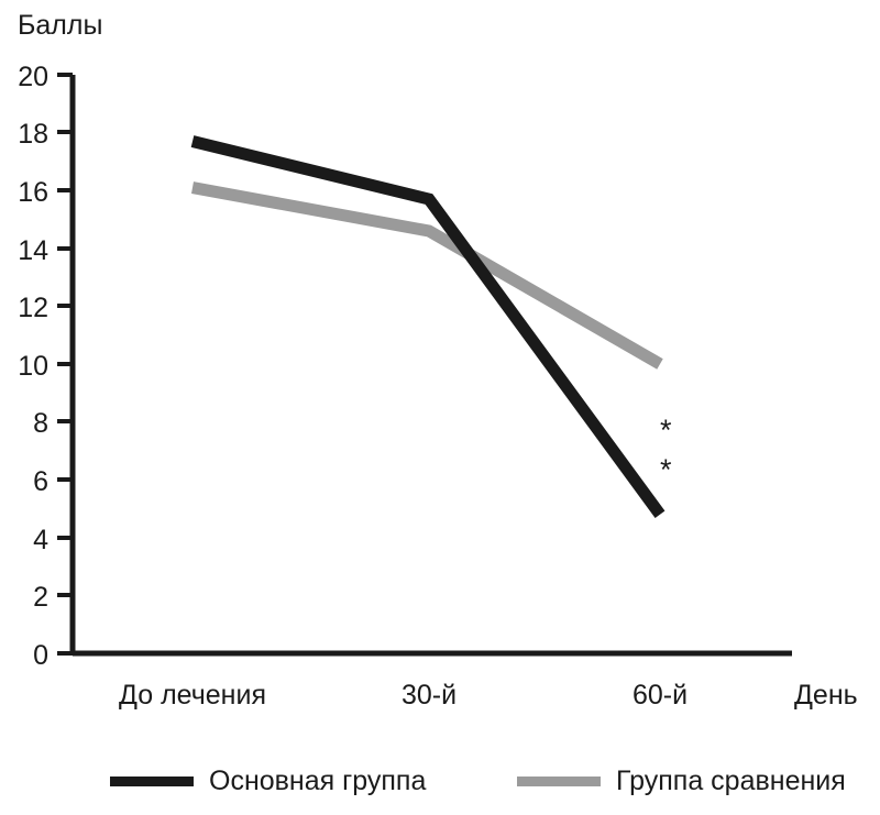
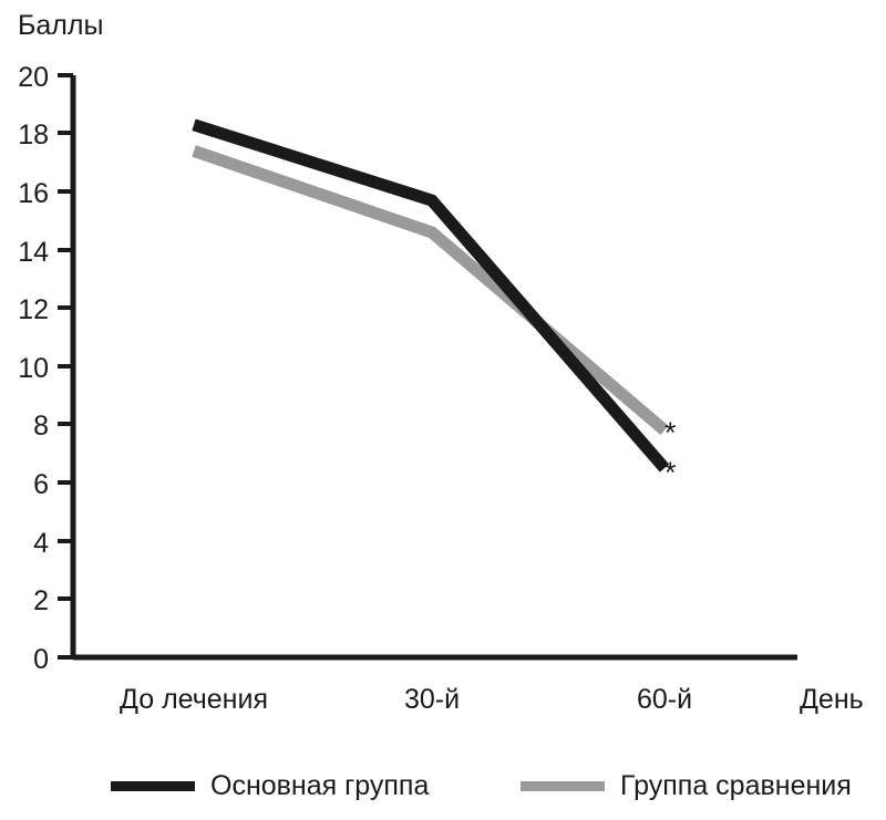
Основная группа/До лечения: 17.7 -> 18.3
Группа сравнения/До лечения: 16.1 -> 17.4
Основная группа/60-й: 4.8 -> 6.5
Группа сравнения/60-й: 10.0 -> 7.8
